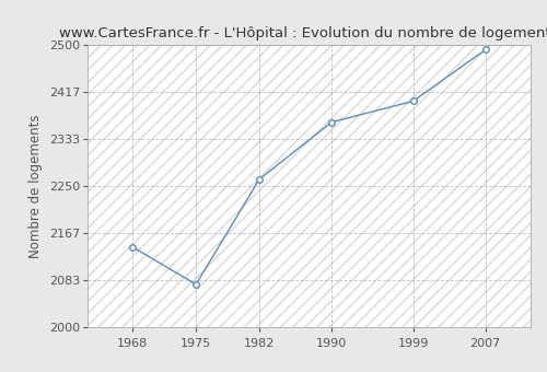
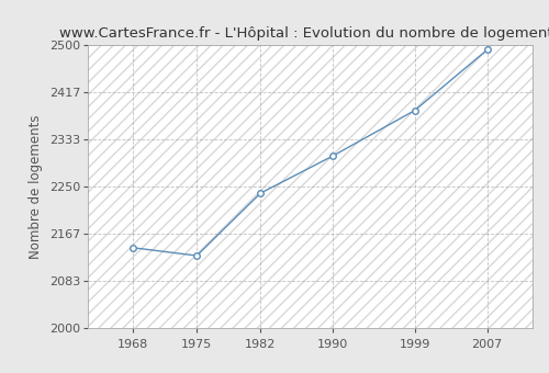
1975: 2076 -> 2128
1982: 2262 -> 2238
1990: 2363 -> 2304
1999: 2400 -> 2384
